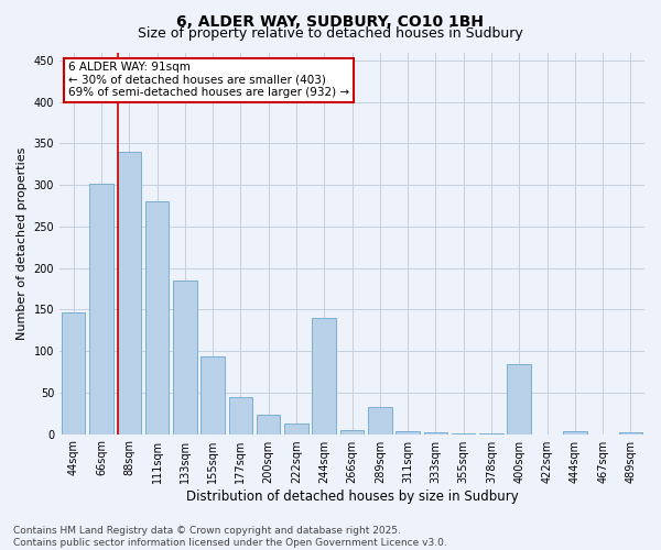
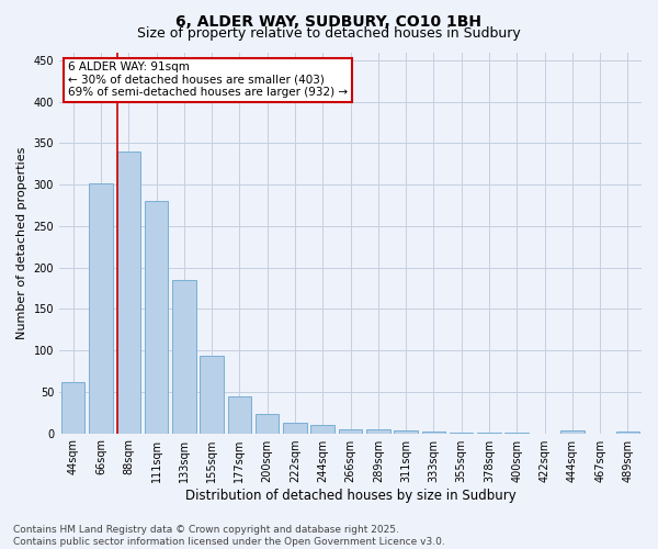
44sqm: 146 -> 62
244sqm: 140 -> 10
289sqm: 32 -> 5
400sqm: 84 -> 1
